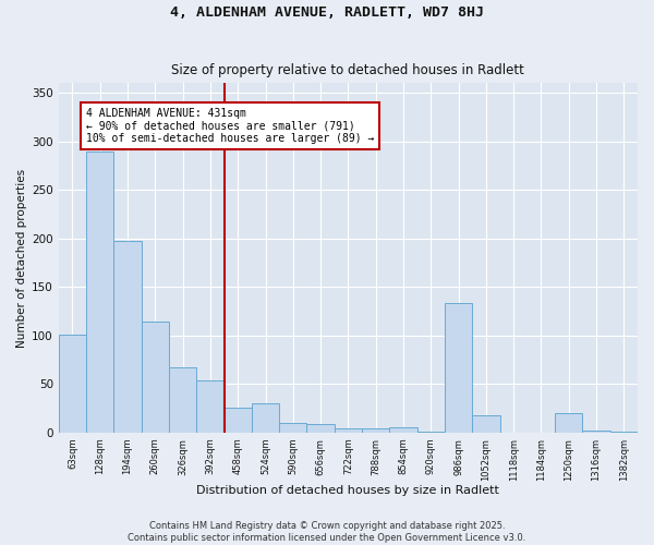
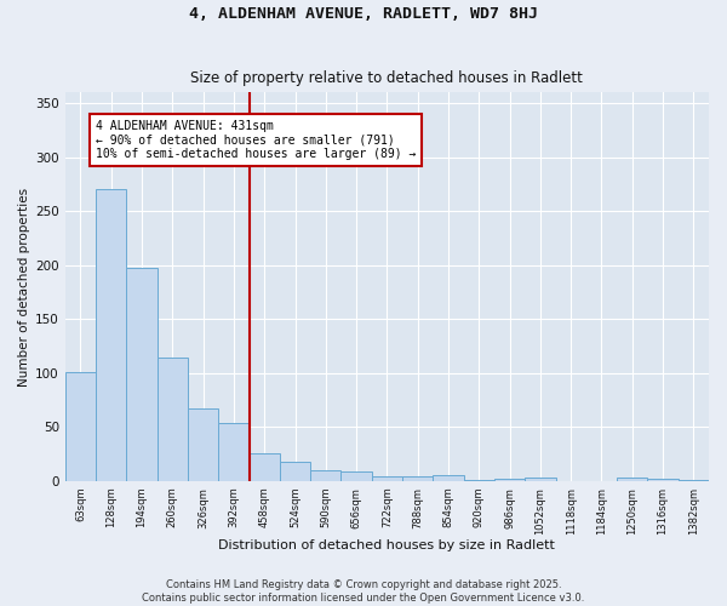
128sqm: 290 -> 271
524sqm: 30 -> 18
986sqm: 134 -> 2
1052sqm: 18 -> 3
1250sqm: 20 -> 3
